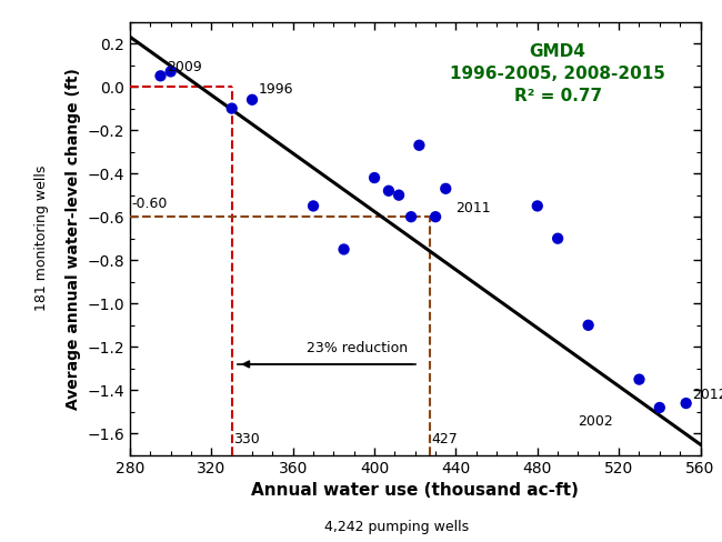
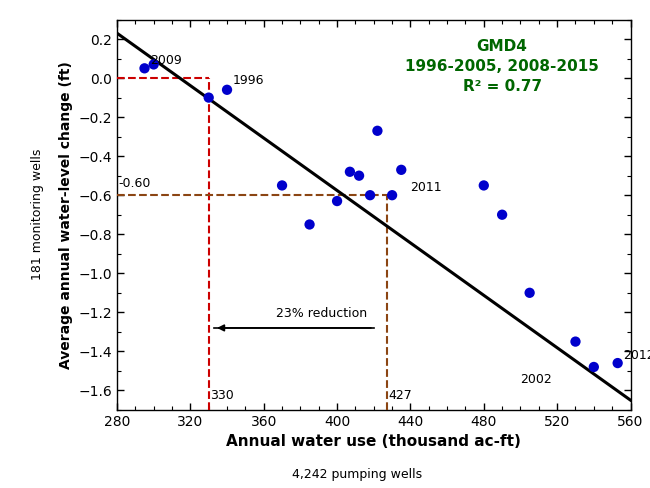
400: -0.42 -> -0.63
